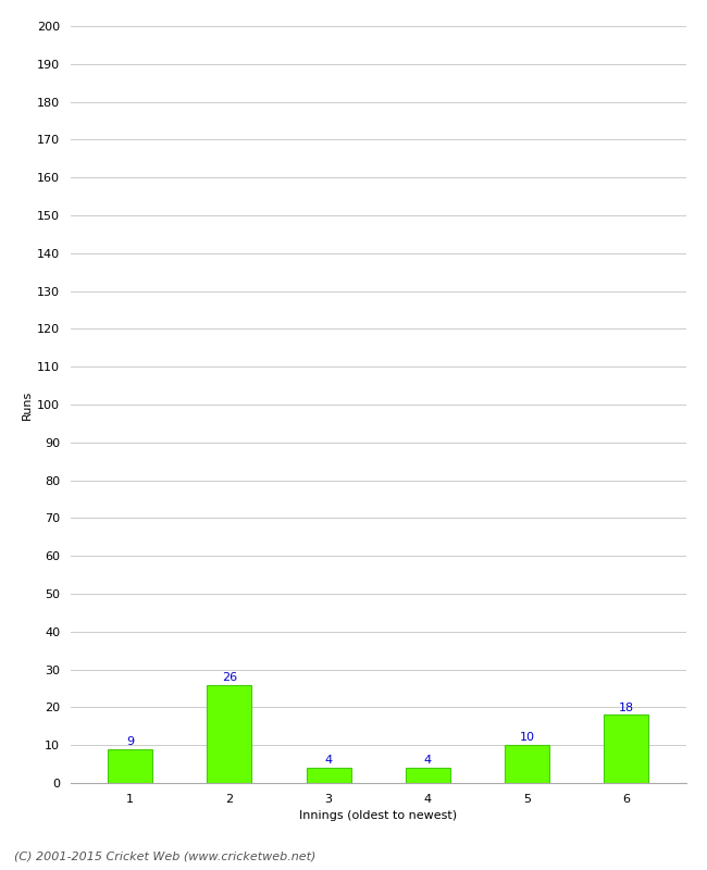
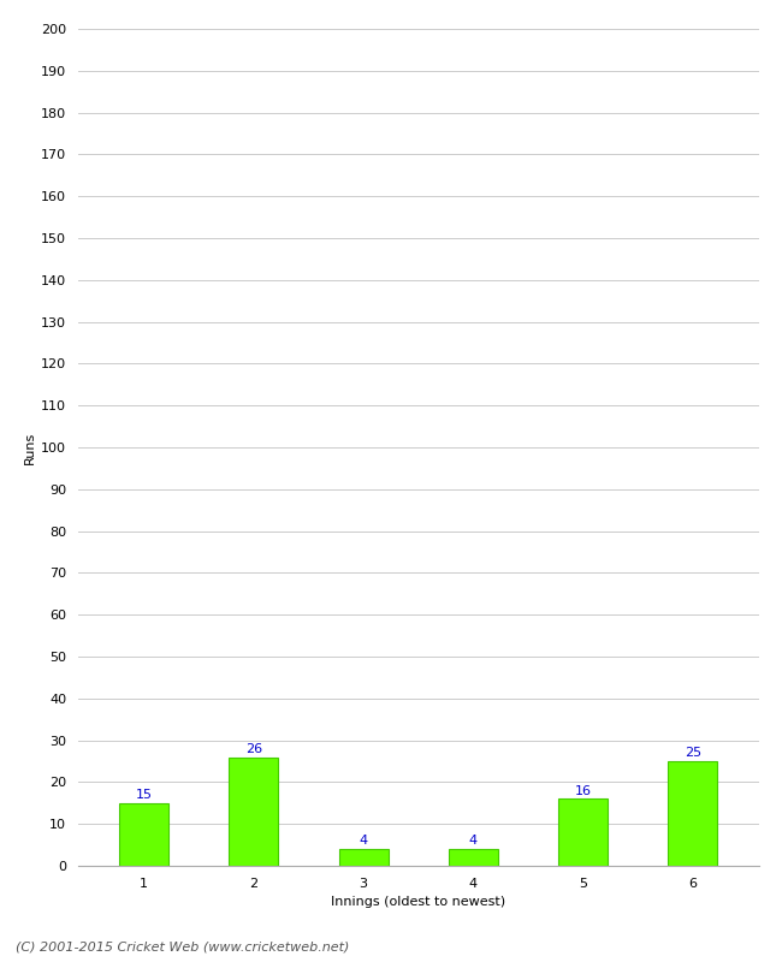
1: 9 -> 15
5: 10 -> 16
6: 18 -> 25
